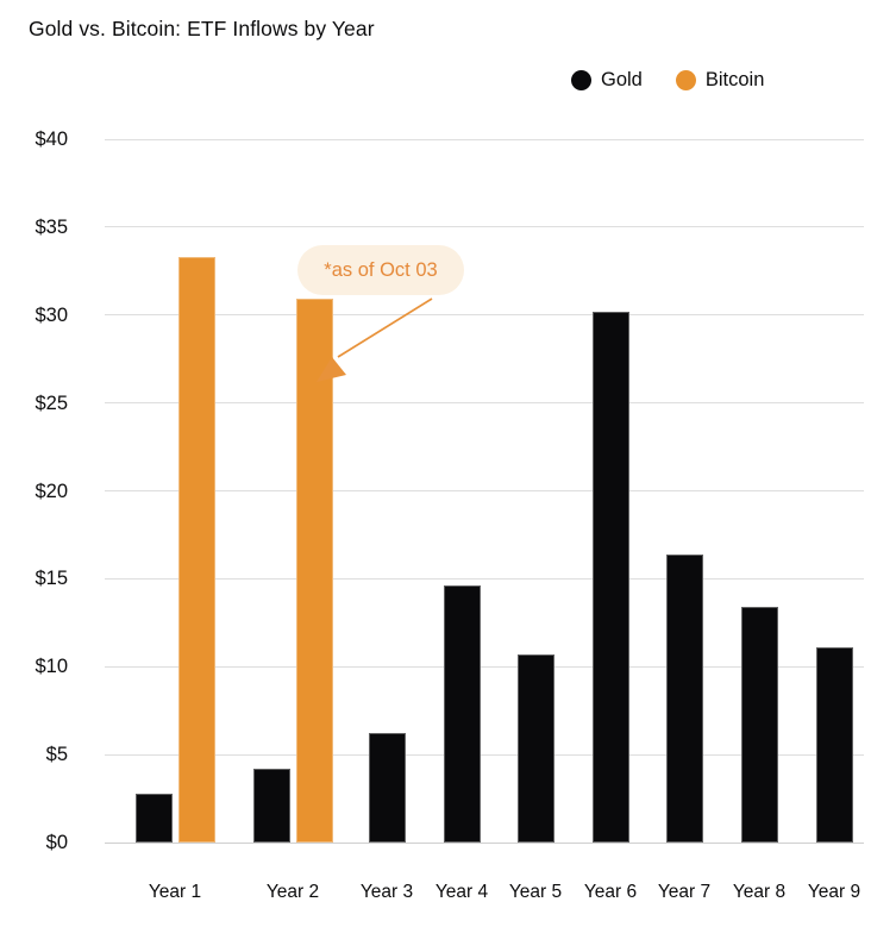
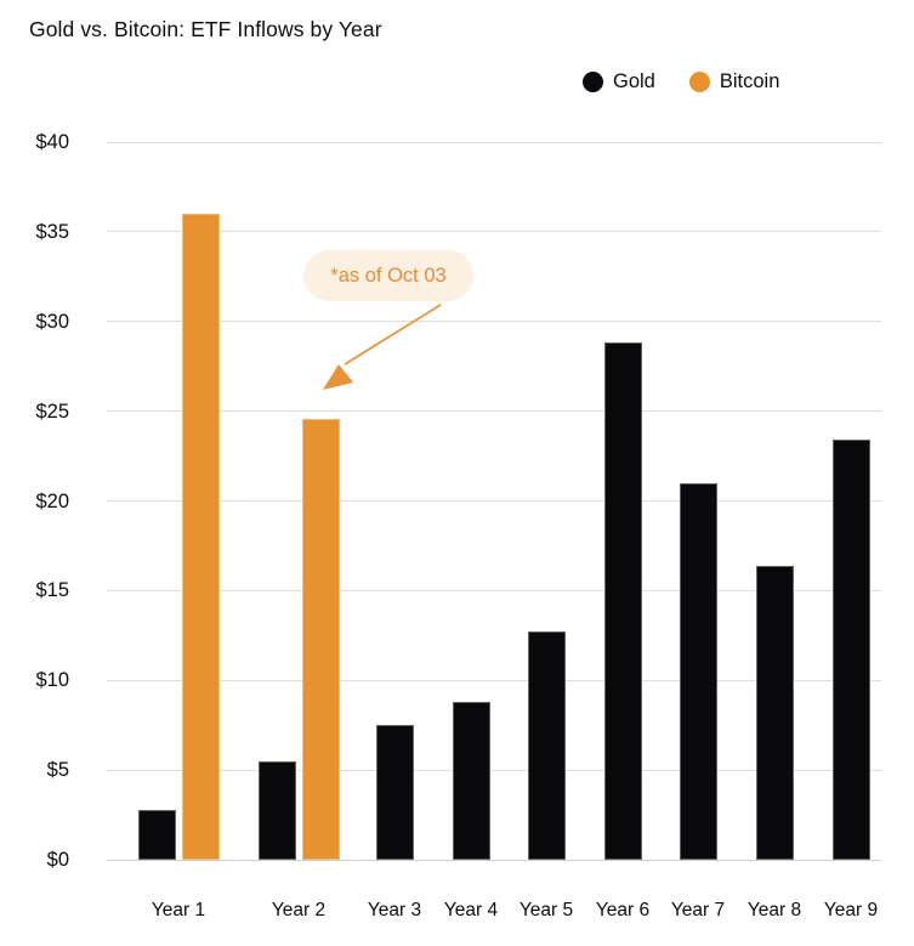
Bitcoin/Year 1: $33.3 -> $36.0
Gold/Year 2: $4.2 -> $5.5
Bitcoin/Year 2: $30.9 -> $24.6
Gold/Year 3: $6.2 -> $7.5
Gold/Year 4: $14.6 -> $8.8
Gold/Year 5: $10.7 -> $12.7
Gold/Year 6: $30.2 -> $28.8
Gold/Year 7: $16.4 -> $21.0
Gold/Year 8: $13.4 -> $16.4
Gold/Year 9: $11.1 -> $23.4
